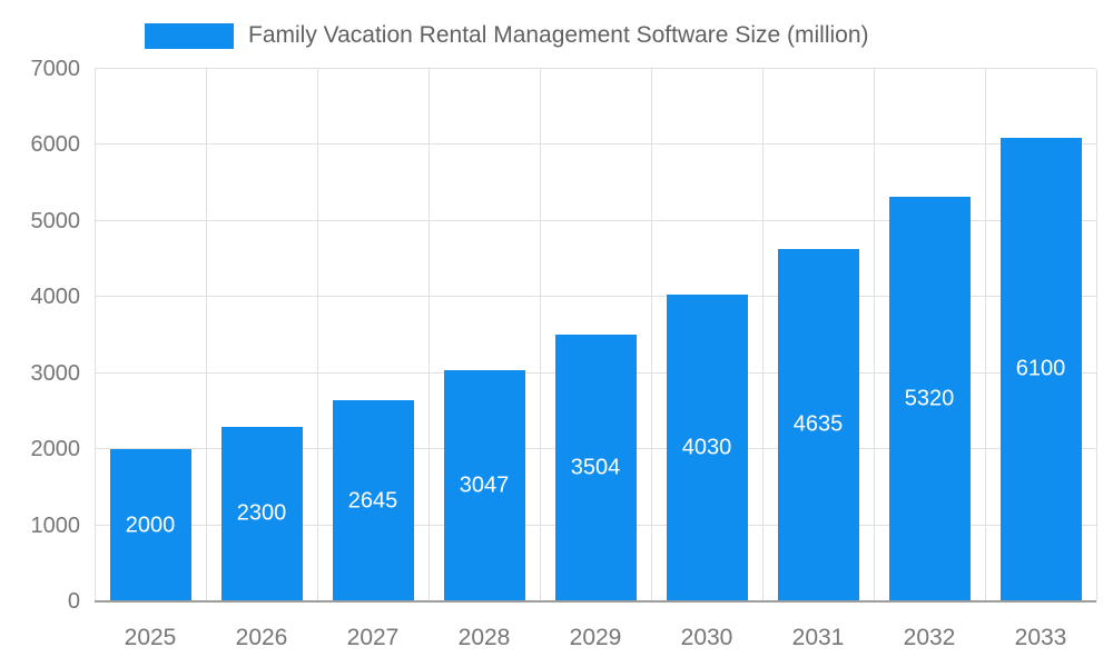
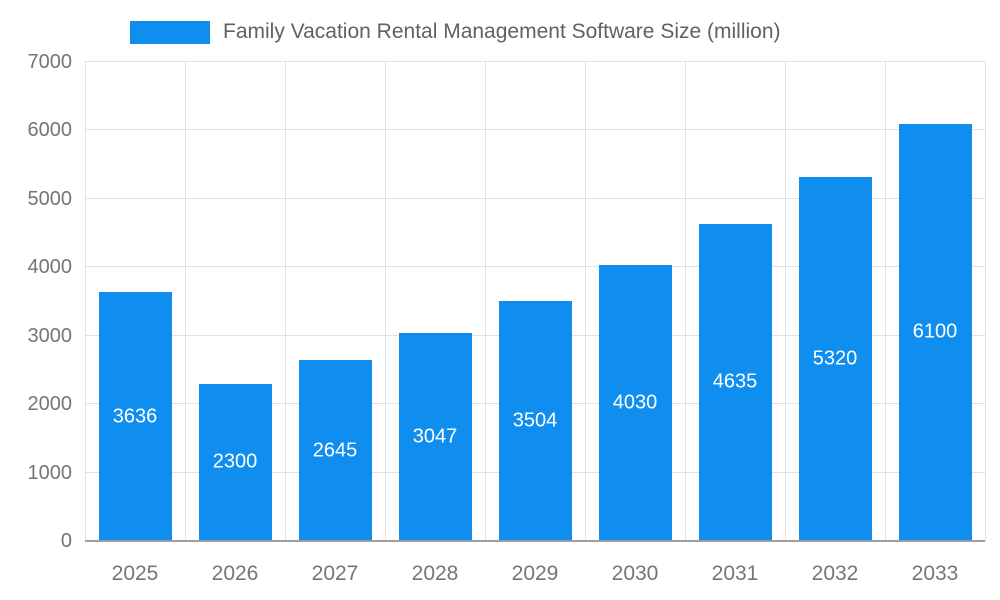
2025: 2000 -> 3636
